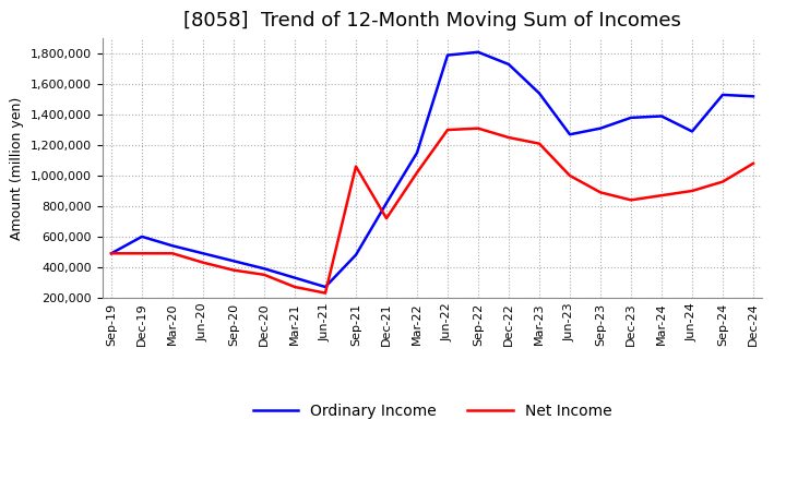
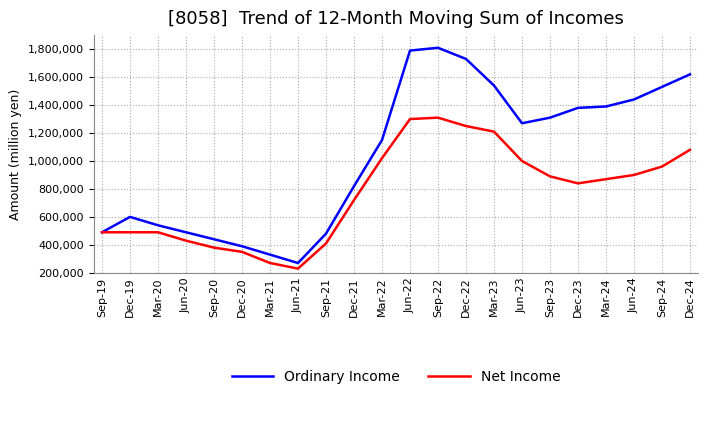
Net Income/Sep-21: 1,060,000 -> 410,000
Ordinary Income/Jun-24: 1,290,000 -> 1,440,000
Ordinary Income/Dec-24: 1,520,000 -> 1,620,000
